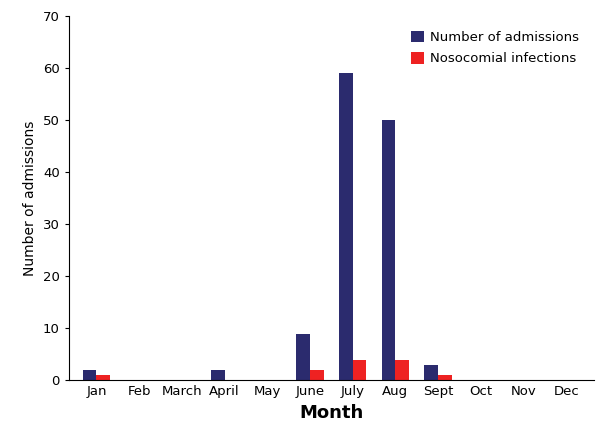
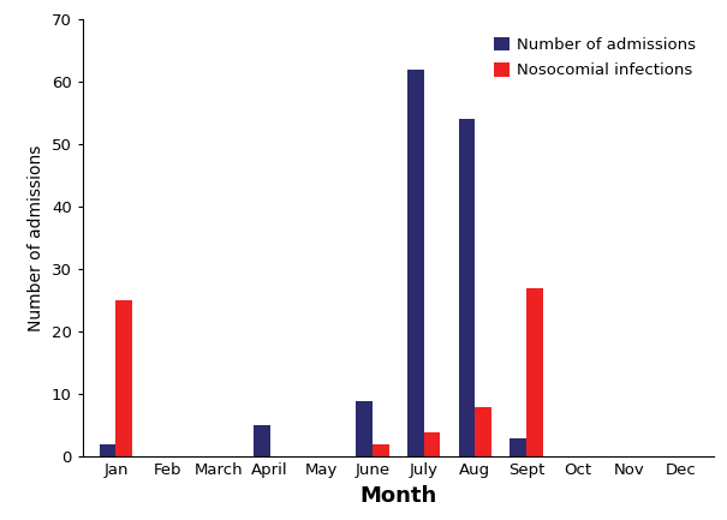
Nosocomial infections/Jan: 1 -> 25
Number of admissions/April: 2 -> 5
Number of admissions/July: 59 -> 62
Number of admissions/Aug: 50 -> 54
Nosocomial infections/Aug: 4 -> 8
Nosocomial infections/Sept: 1 -> 27
